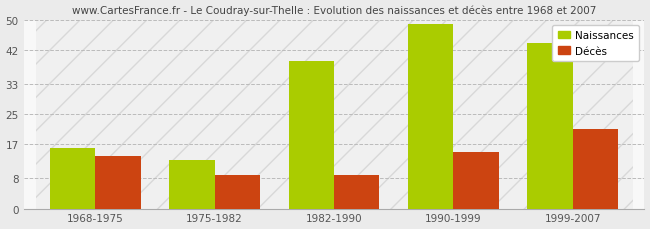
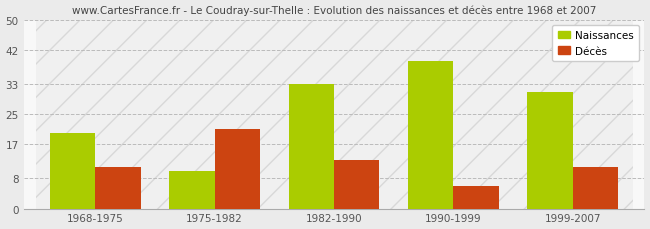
Naissances/1968-1975: 16 -> 20
Décès/1968-1975: 14 -> 11
Naissances/1975-1982: 13 -> 10
Décès/1975-1982: 9 -> 21
Naissances/1982-1990: 39 -> 33
Décès/1982-1990: 9 -> 13
Naissances/1990-1999: 49 -> 39
Décès/1990-1999: 15 -> 6
Naissances/1999-2007: 44 -> 31
Décès/1999-2007: 21 -> 11
